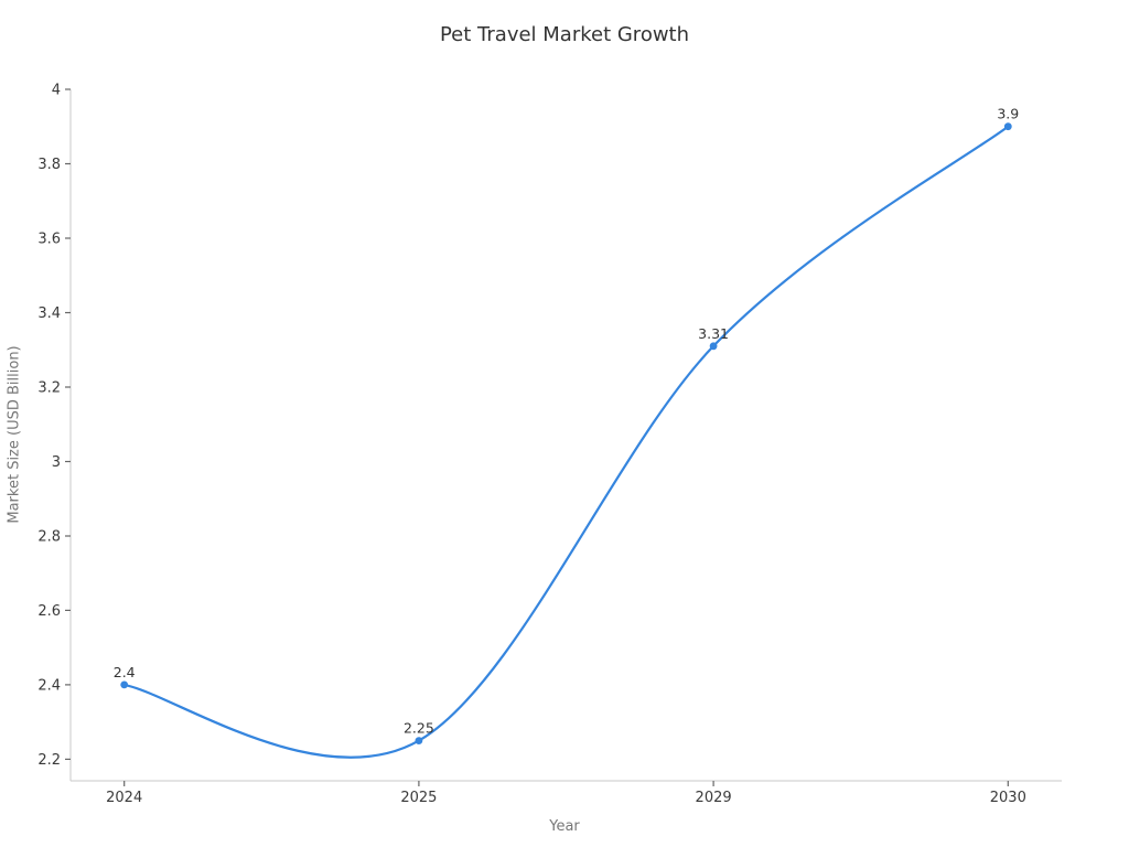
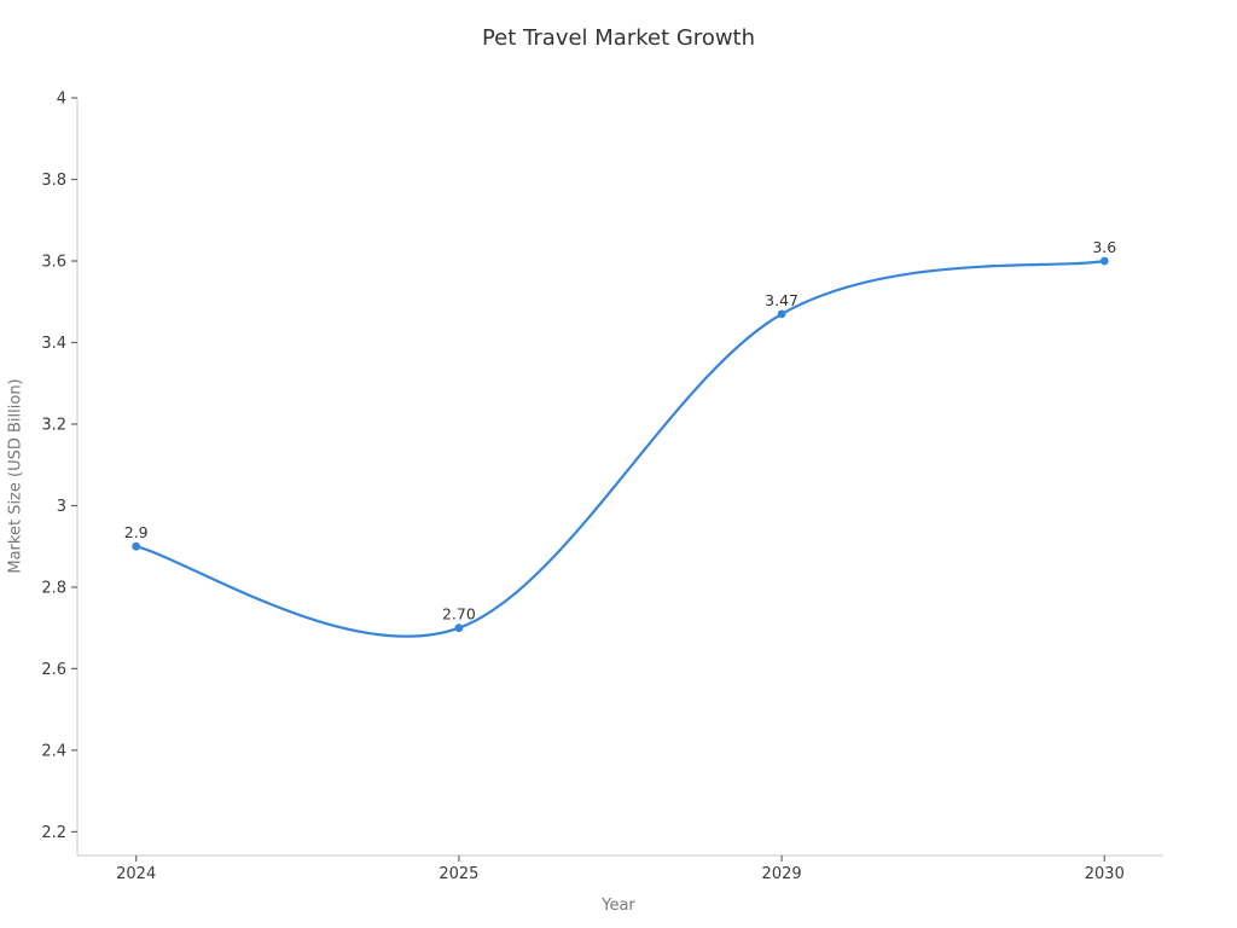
2024: 2.4 -> 2.9
2025: 2.25 -> 2.70
2029: 3.31 -> 3.47
2030: 3.9 -> 3.6
